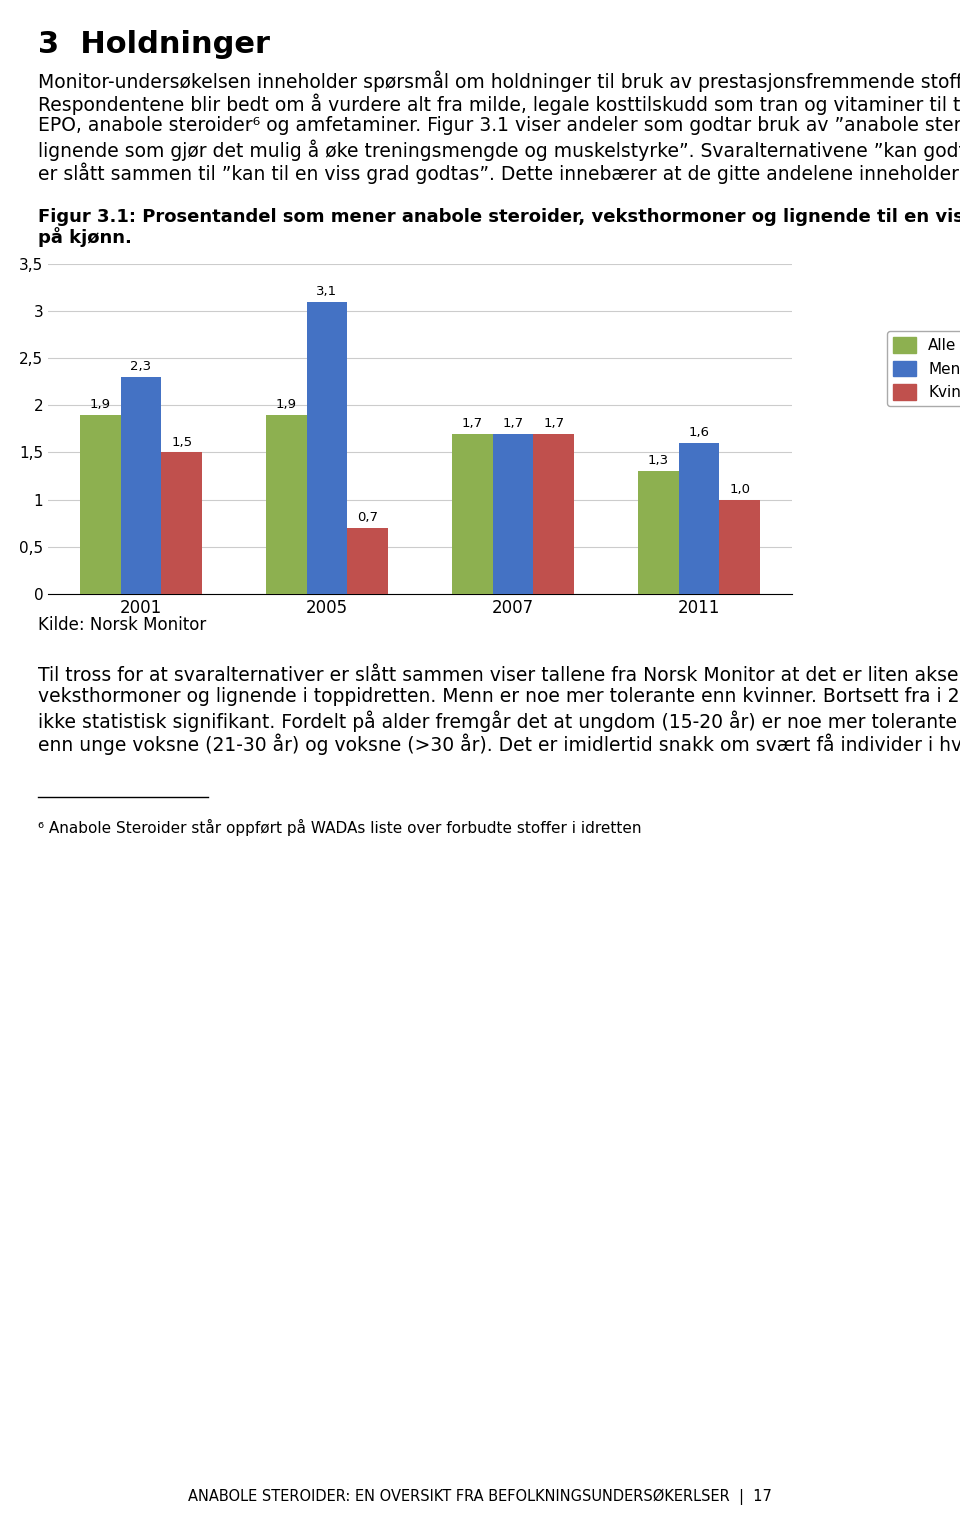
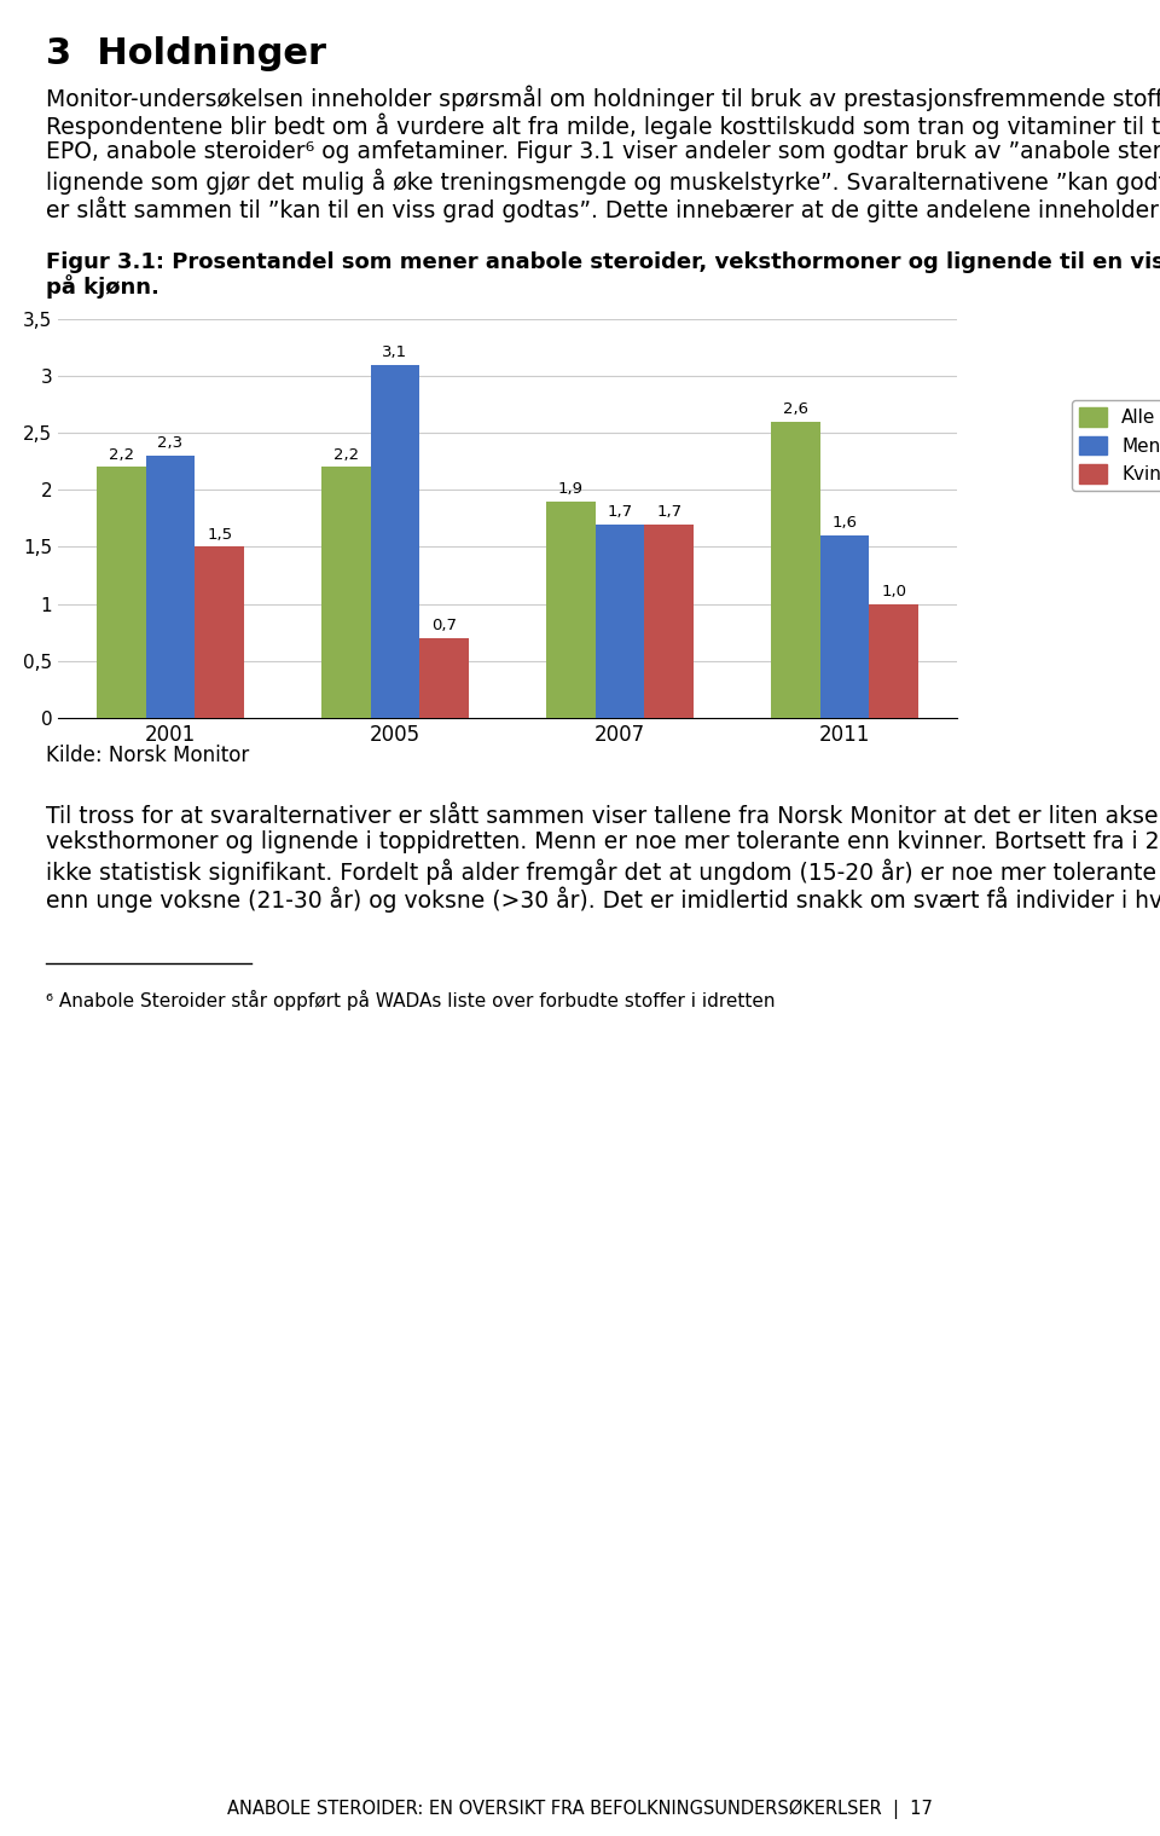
Alle/2001: 1,9 -> 2,2
Alle/2005: 1,9 -> 2,2
Alle/2007: 1,7 -> 1,9
Alle/2011: 1,3 -> 2,6
